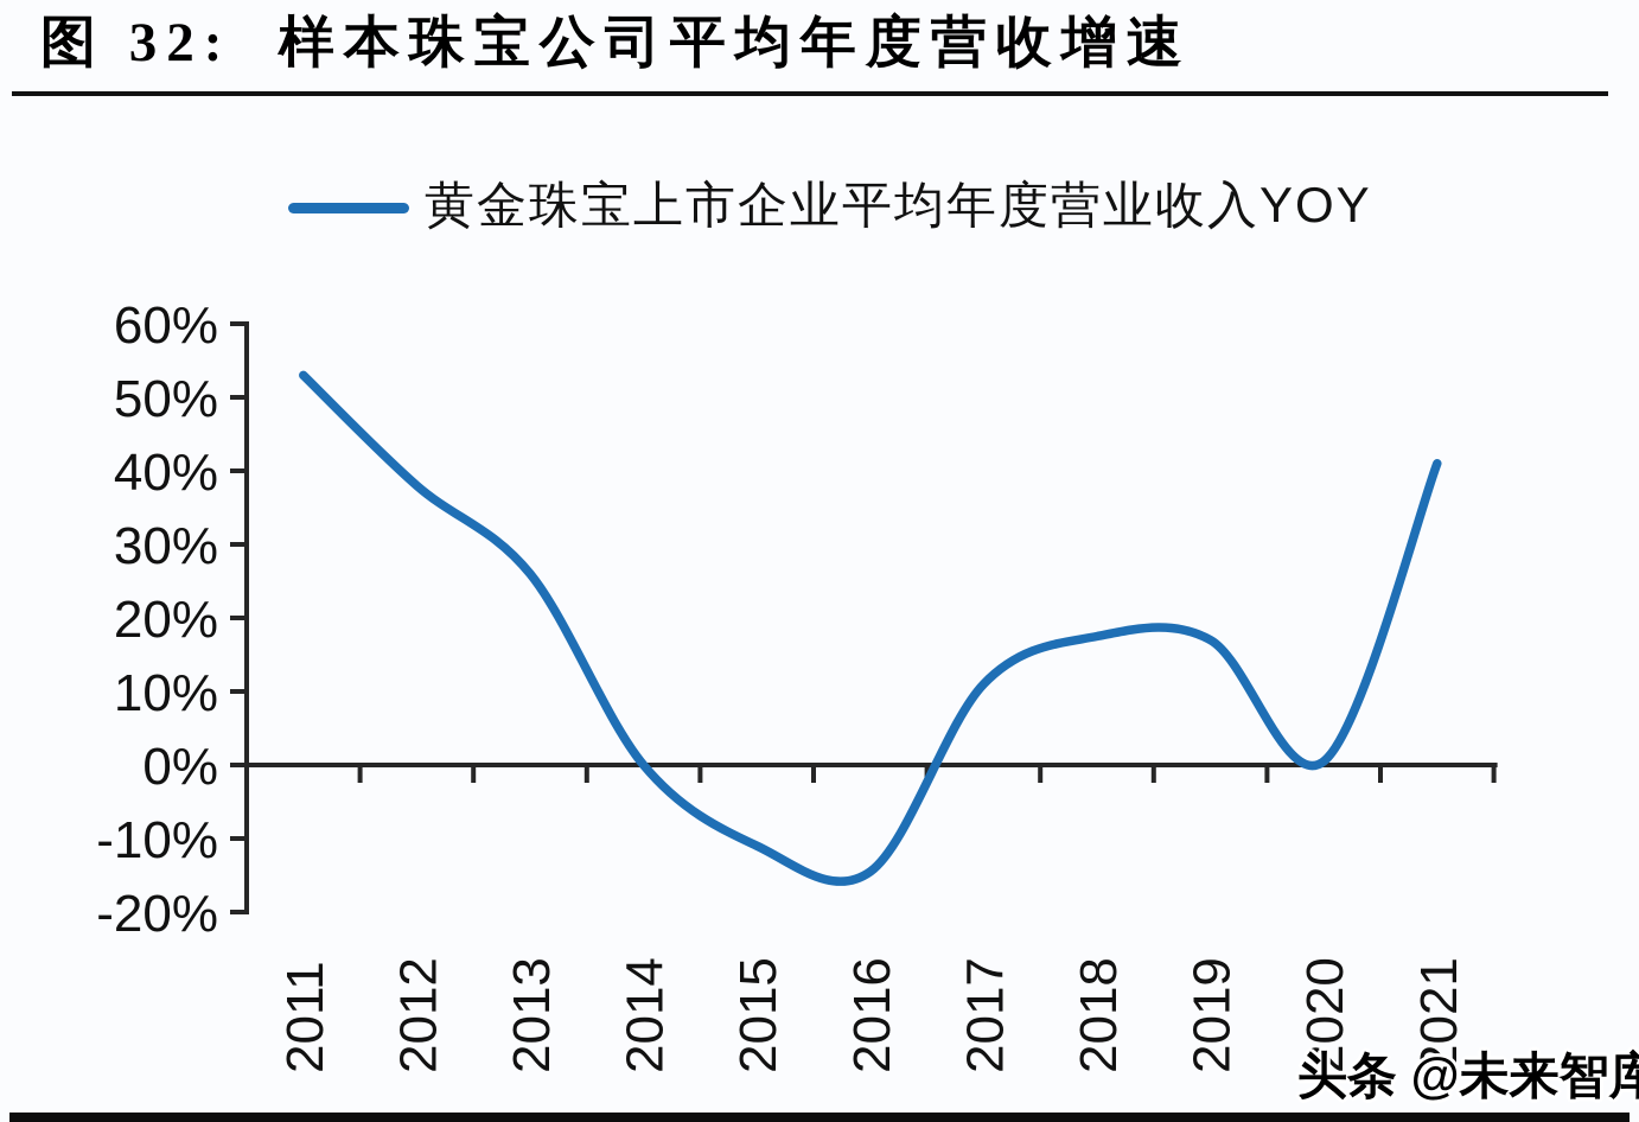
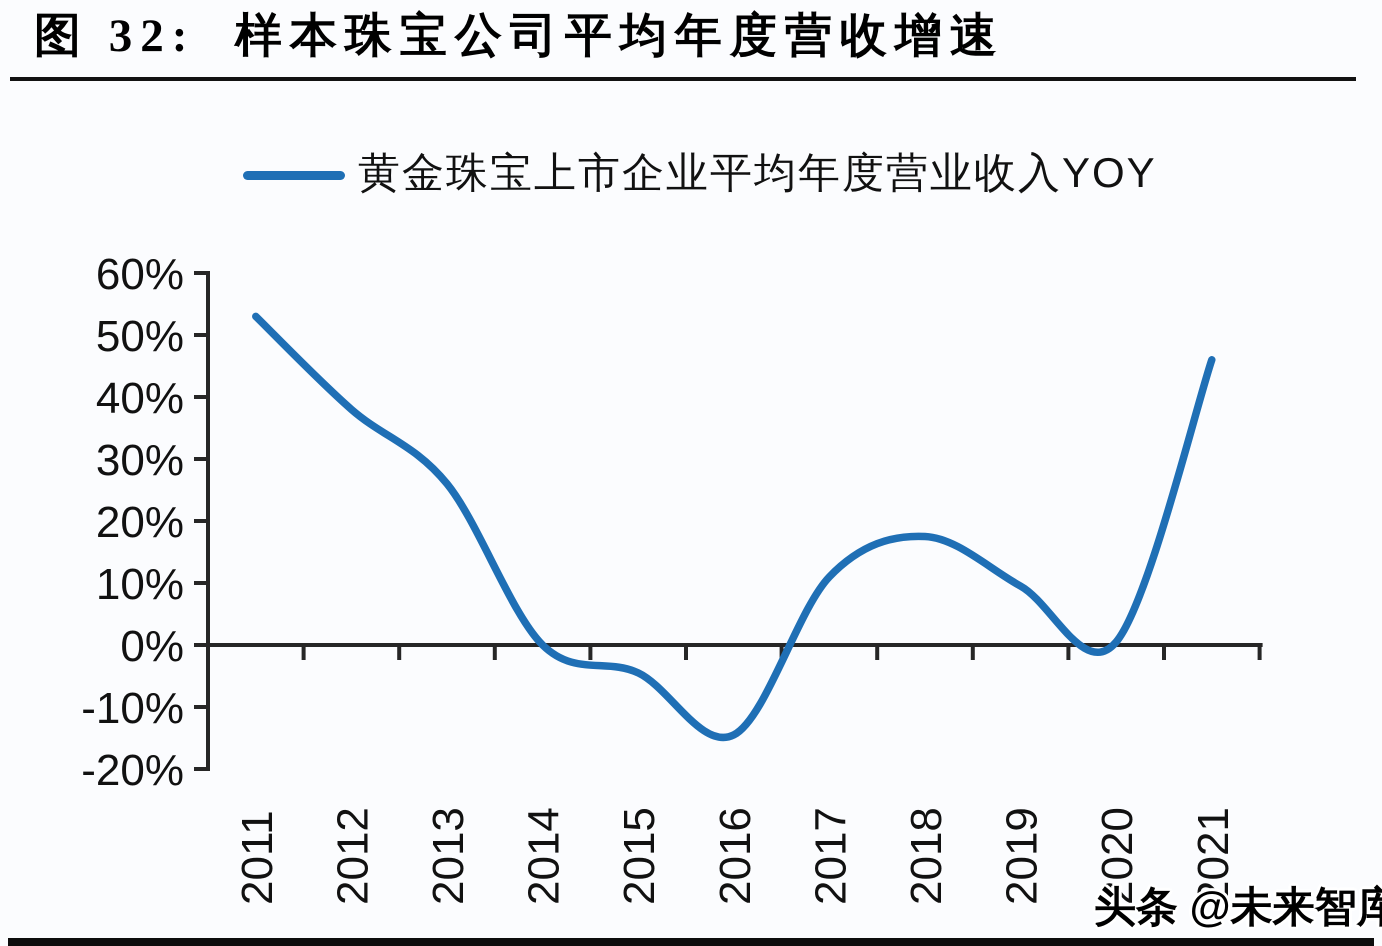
2015: -11% -> -4%
2019: 17% -> 10%
2021: 41% -> 46%
